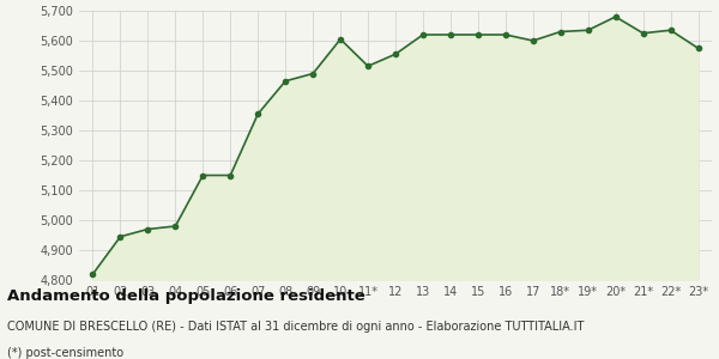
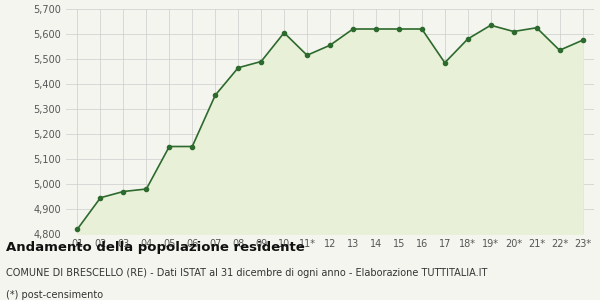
17: 5,600 -> 5,485
18*: 5,630 -> 5,580
20*: 5,680 -> 5,610
22*: 5,635 -> 5,535
